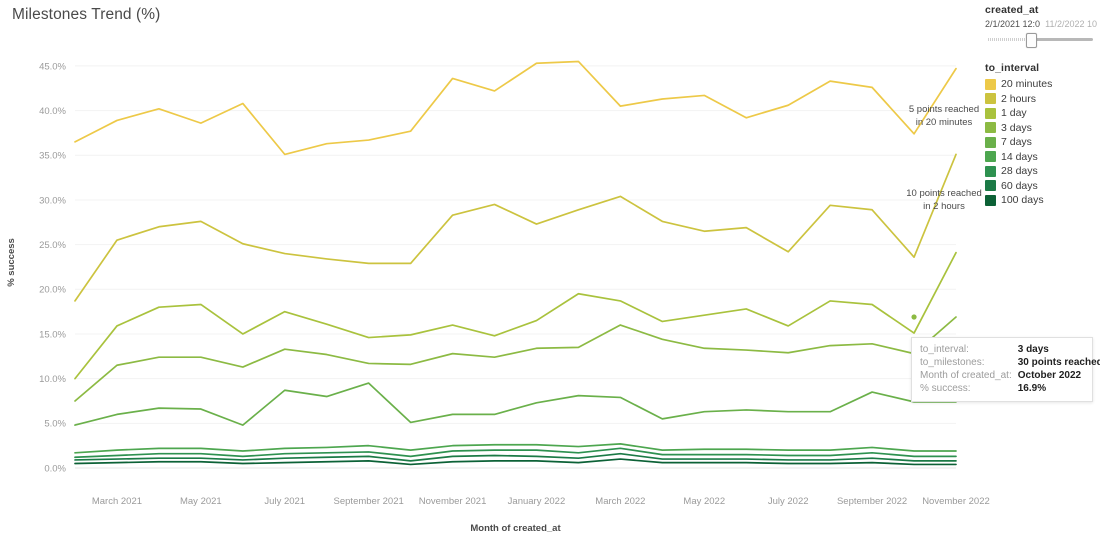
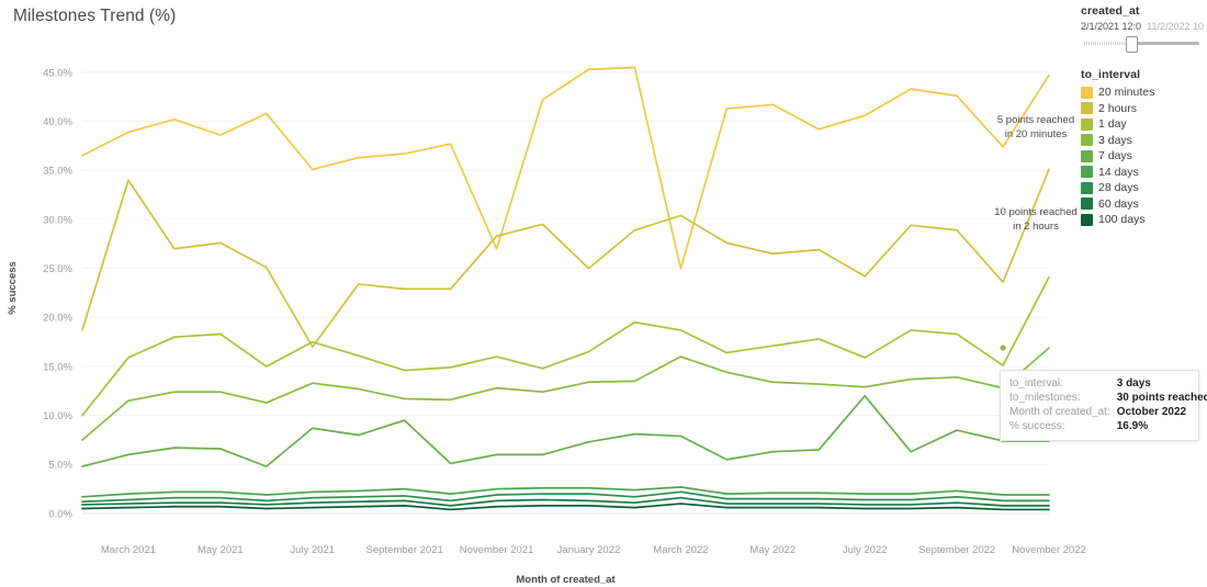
2 hours/March 2021: 26% -> 34%
2 hours/July 2021: 24% -> 17%
20 minutes/November 2021: 44% -> 27%
2 hours/January 2022: 27% -> 25%
20 minutes/March 2022: 40% -> 25%
7 days/July 2022: 6% -> 12%
